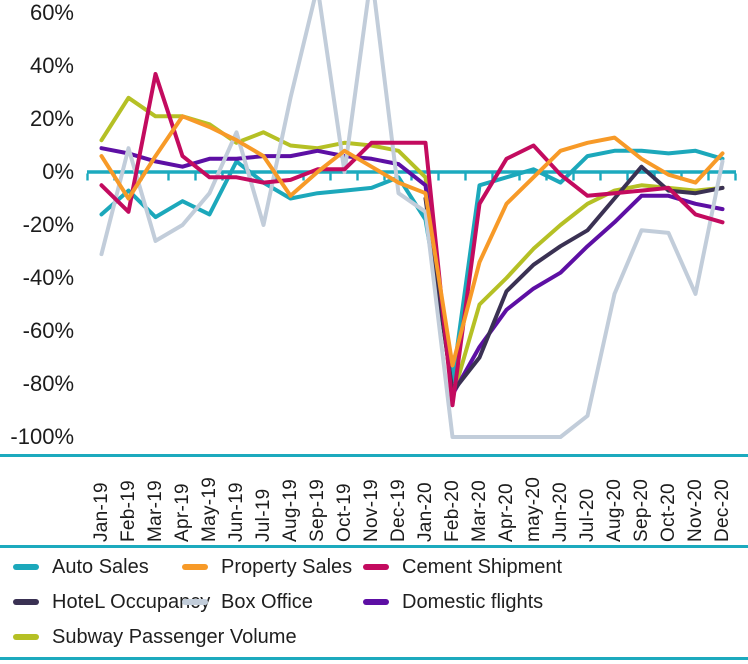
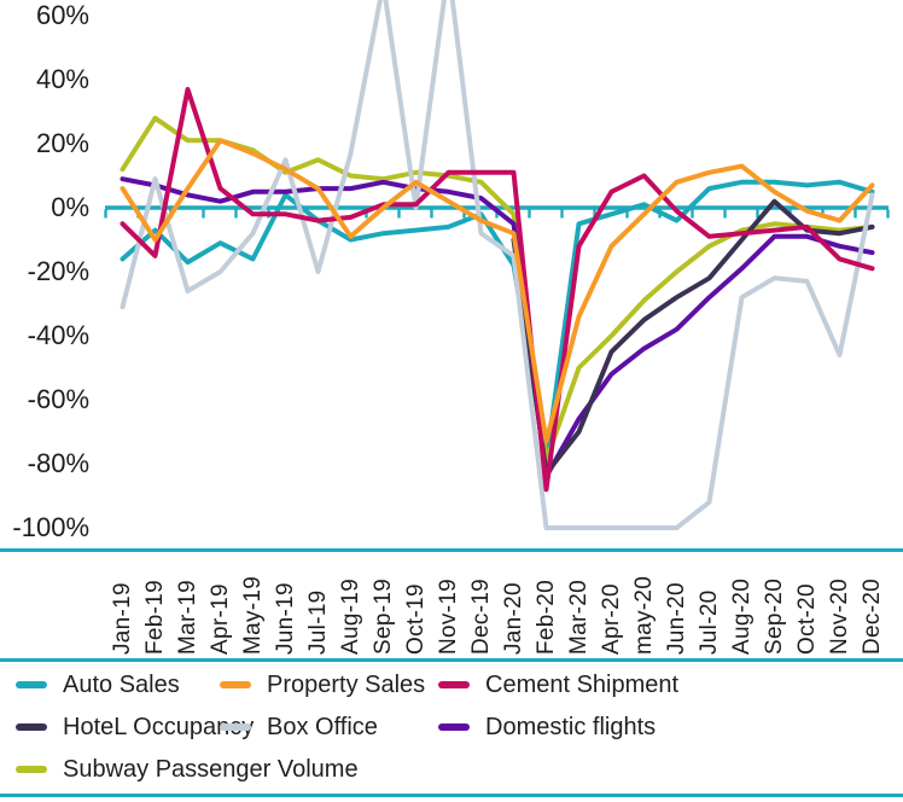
Box Office/Aug-19: 28% -> 17%
Subway Passenger Volume/Feb-20: -85% -> -79%
Box Office/Aug-20: -46% -> -28%
